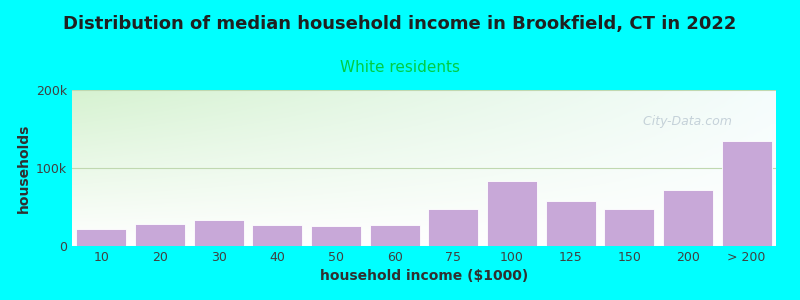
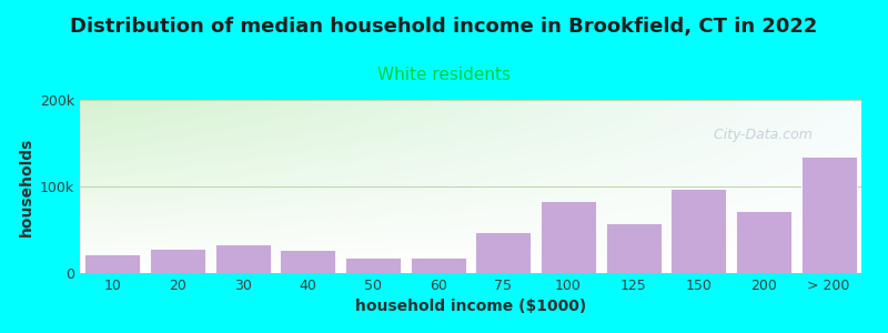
50: 26k -> 18k
60: 27k -> 18k
150: 48k -> 98k
